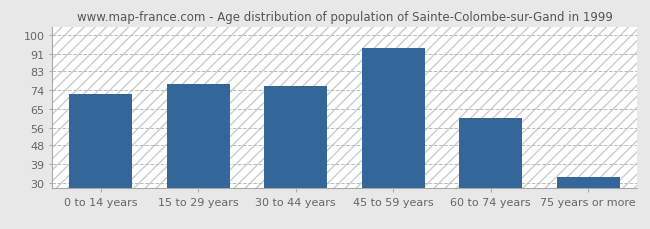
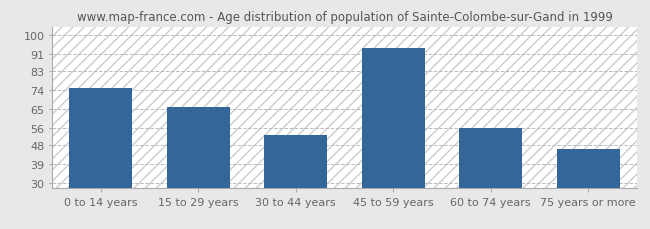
0 to 14 years: 72 -> 75
15 to 29 years: 77 -> 66
30 to 44 years: 76 -> 53
60 to 74 years: 61 -> 56
75 years or more: 33 -> 46
